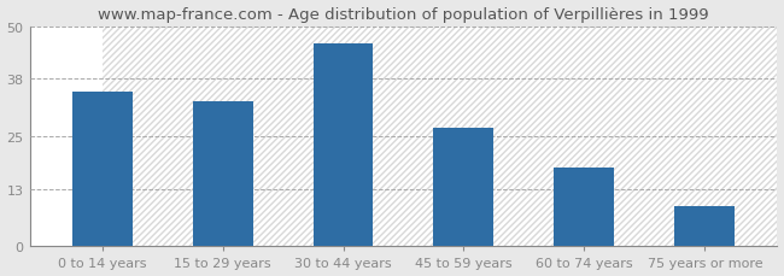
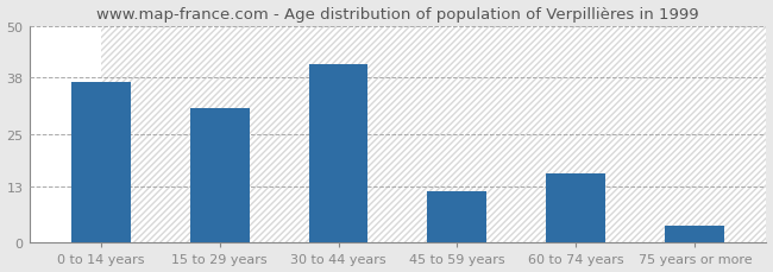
0 to 14 years: 35 -> 37
15 to 29 years: 33 -> 31
30 to 44 years: 46 -> 41
45 to 59 years: 27 -> 12
60 to 74 years: 18 -> 16
75 years or more: 9 -> 4
